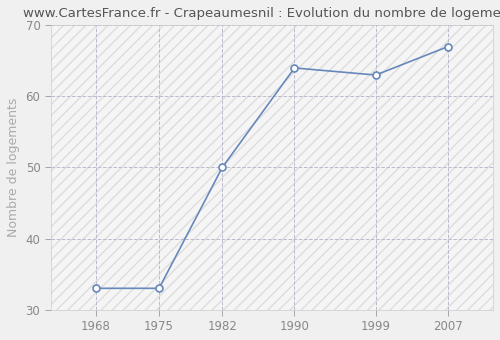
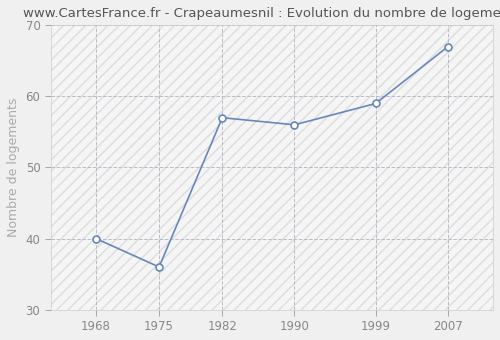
1968: 33 -> 40
1975: 33 -> 36
1982: 50 -> 57
1990: 64 -> 56
1999: 63 -> 59
